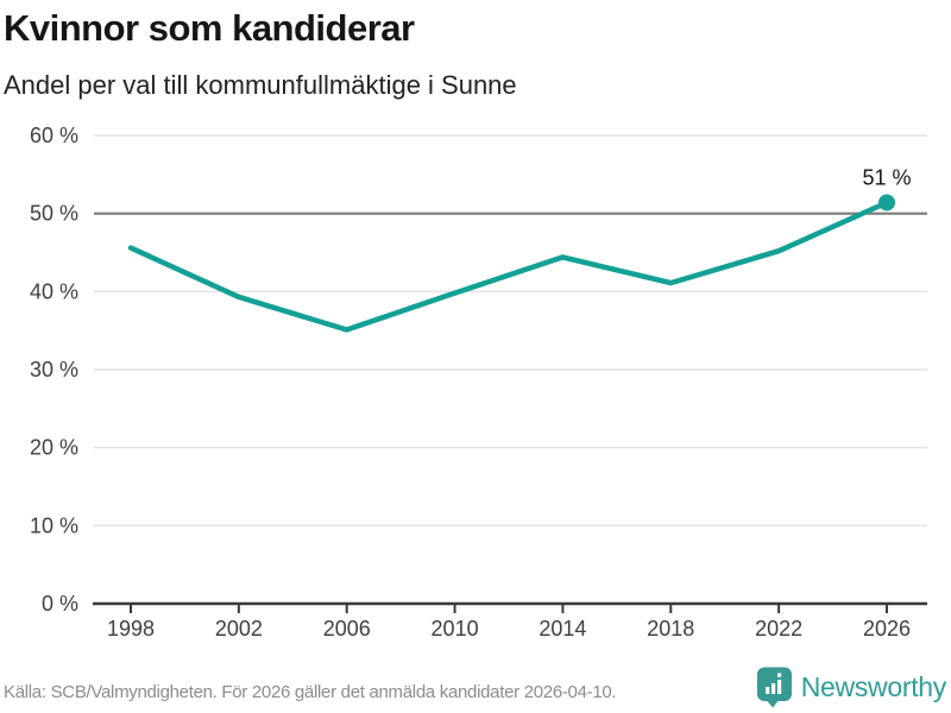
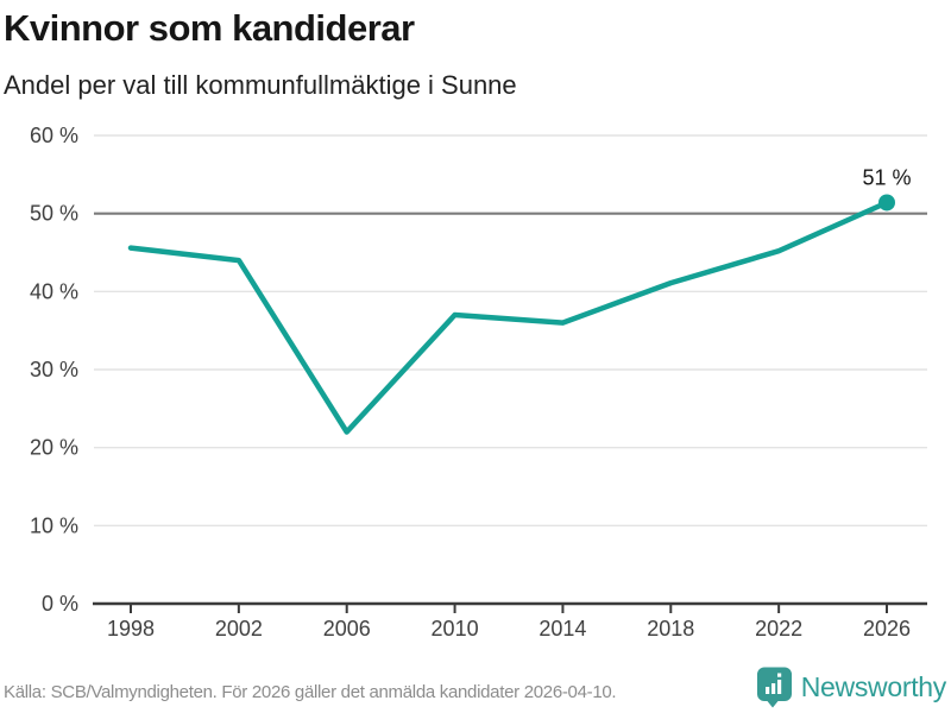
2002: 39% -> 44%
2006: 35% -> 22%
2010: 40% -> 37%
2014: 44% -> 36%
